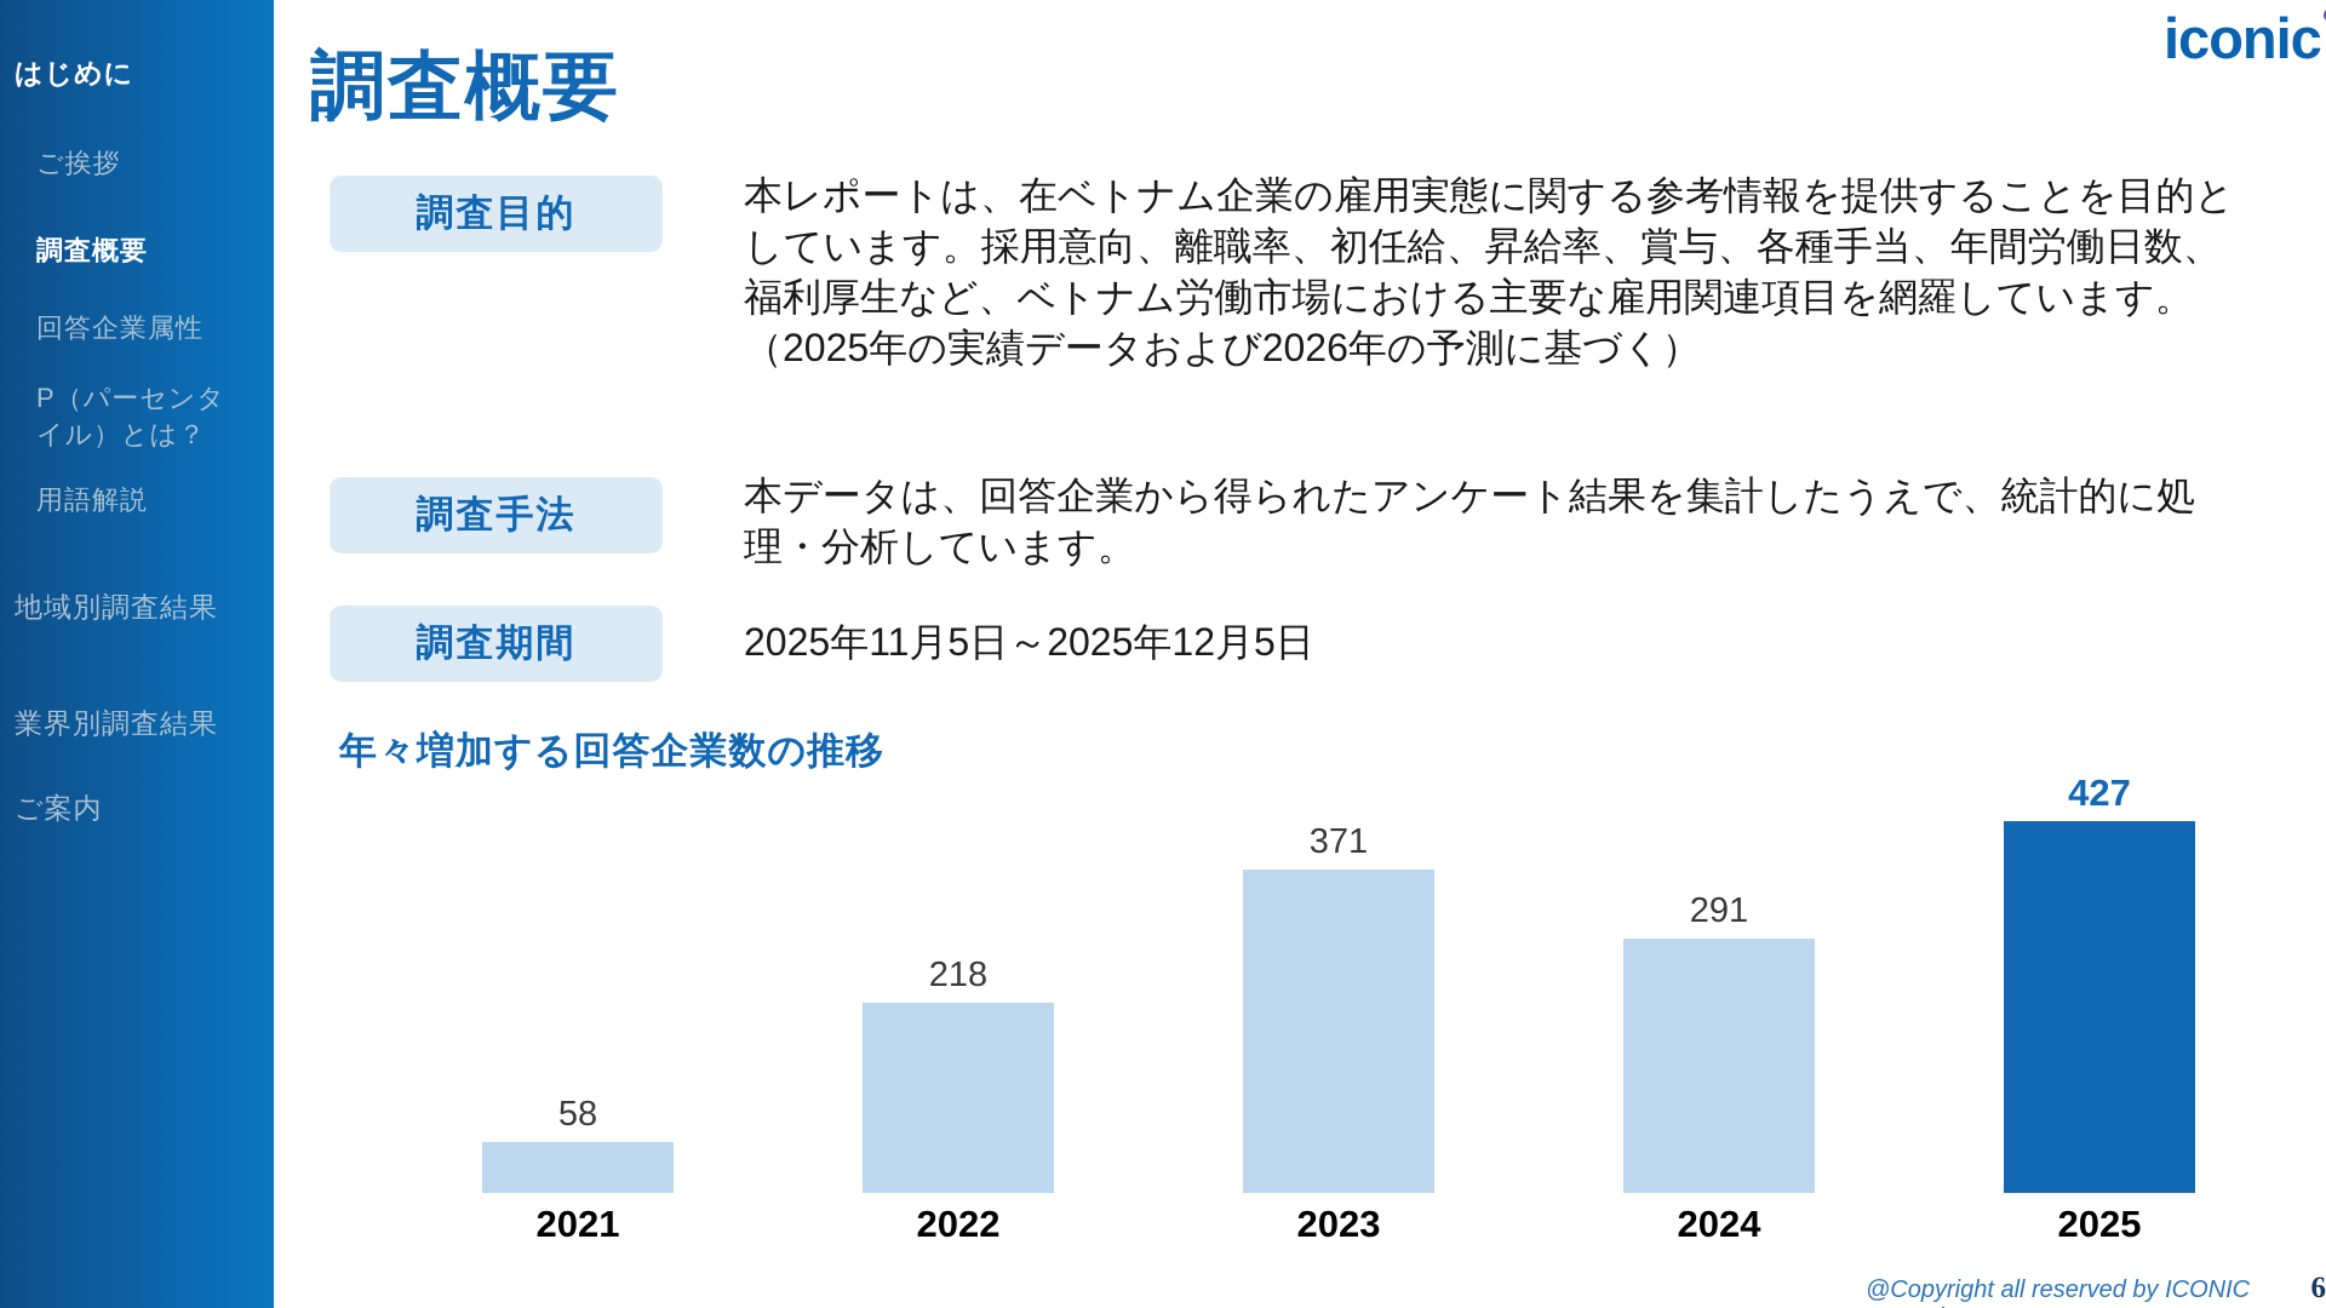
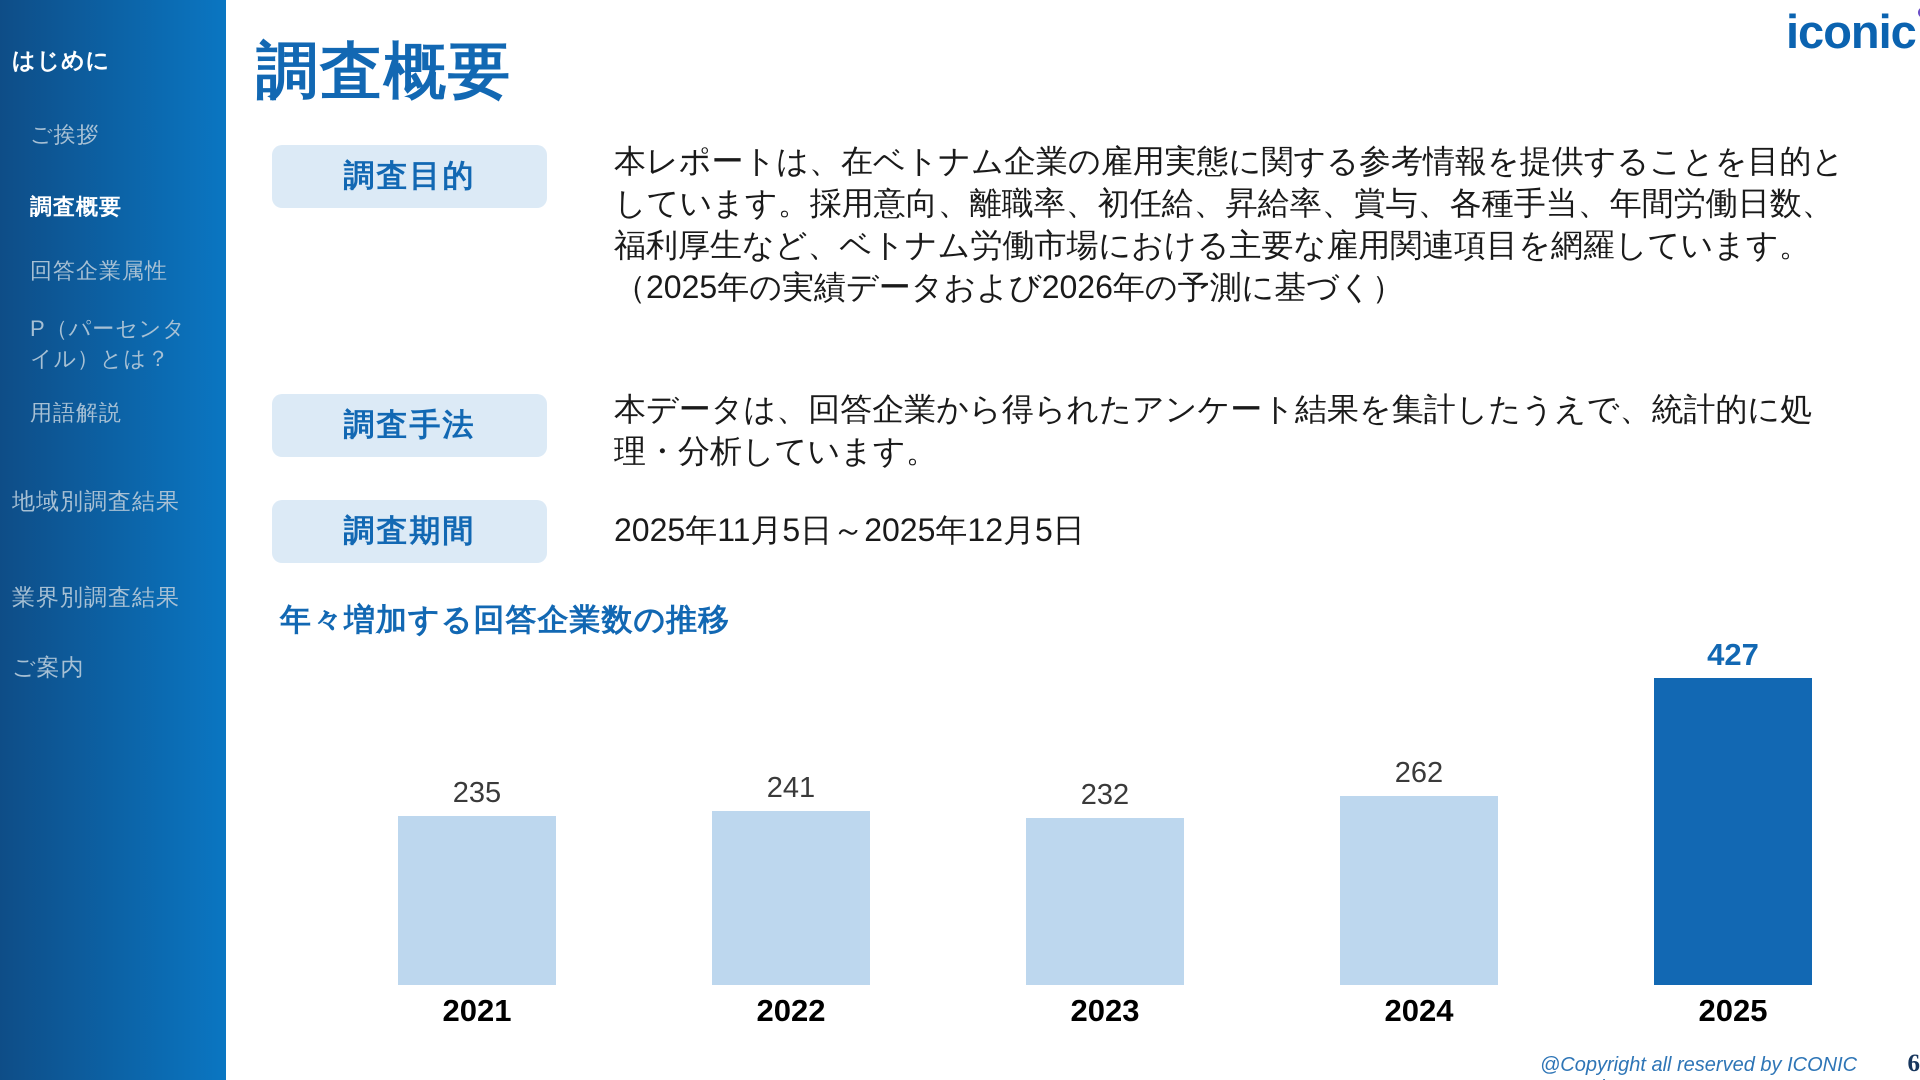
2021: 58 -> 235
2022: 218 -> 241
2023: 371 -> 232
2024: 291 -> 262
